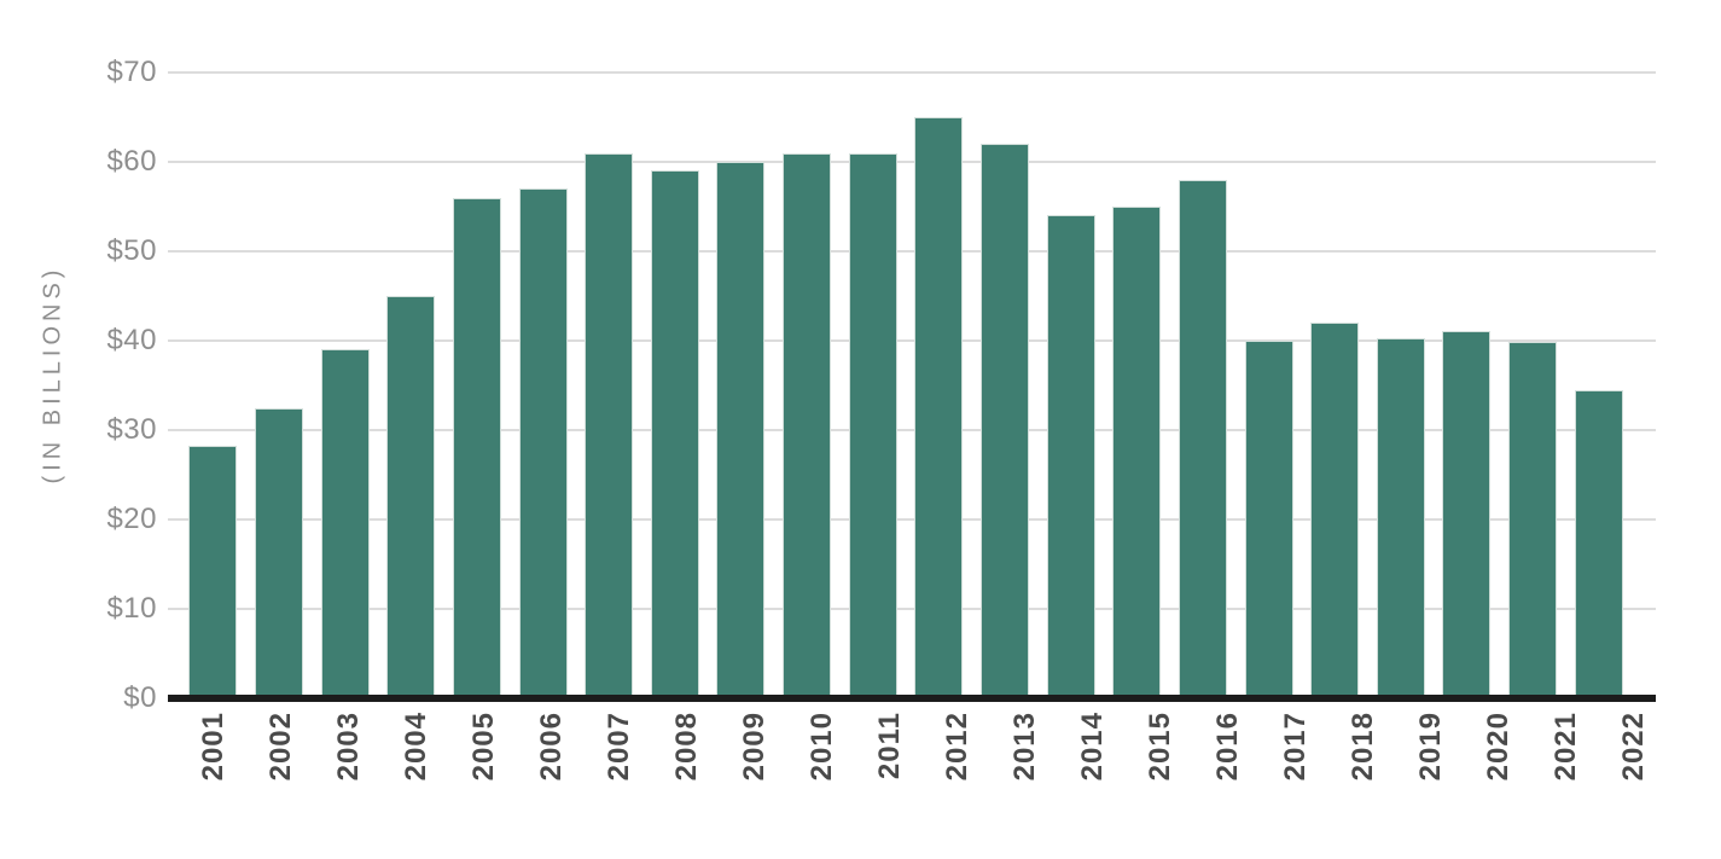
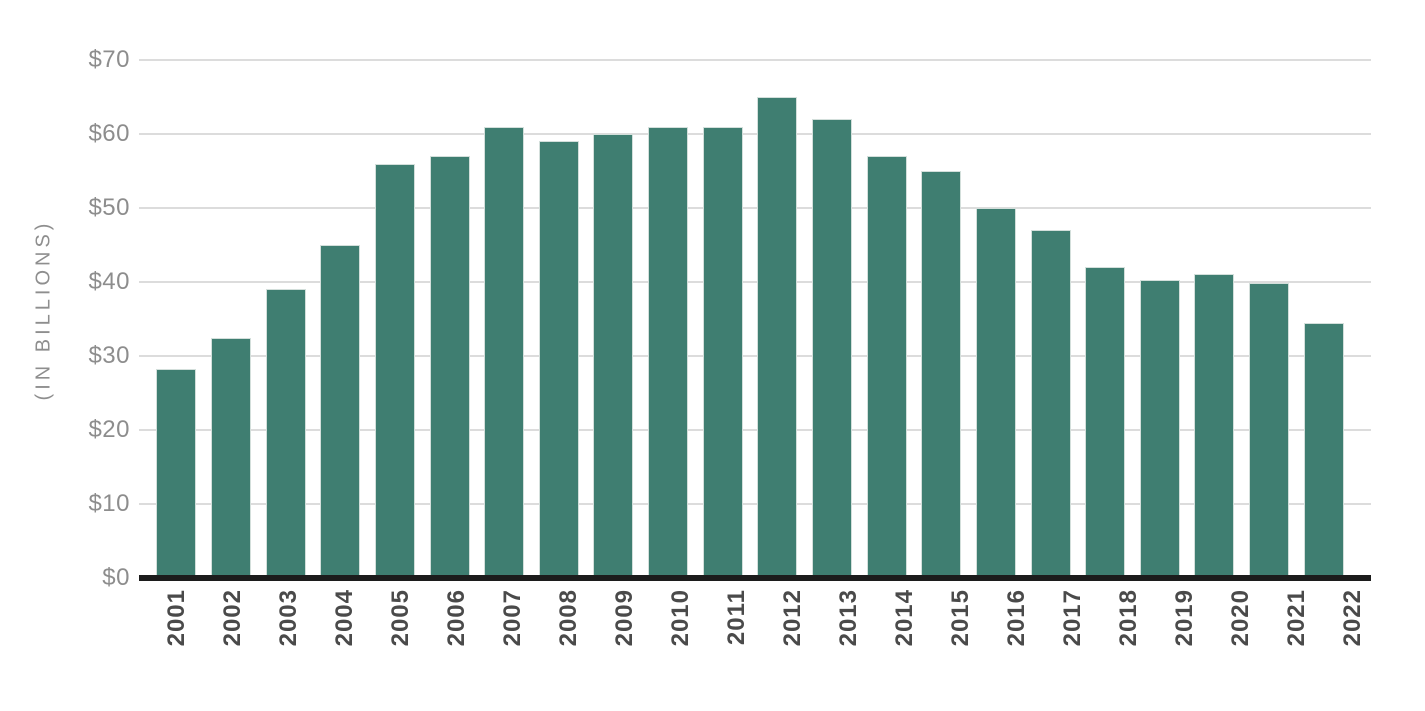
2014: $54 -> $57
2016: $58 -> $50
2017: $40 -> $47
